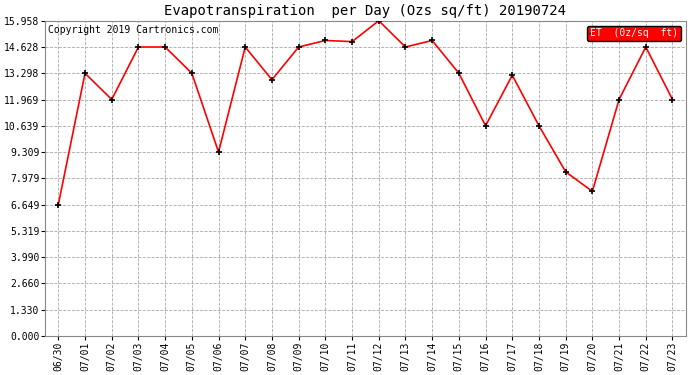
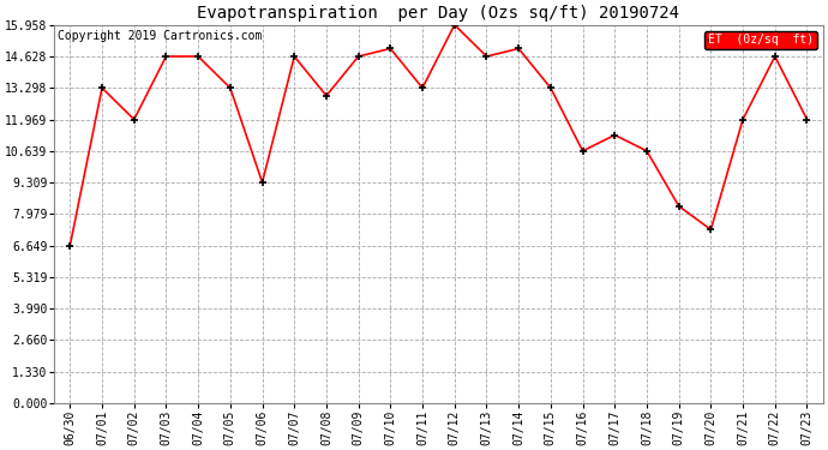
07/11: 14.9 -> 13.3
07/17: 13.2 -> 11.3
